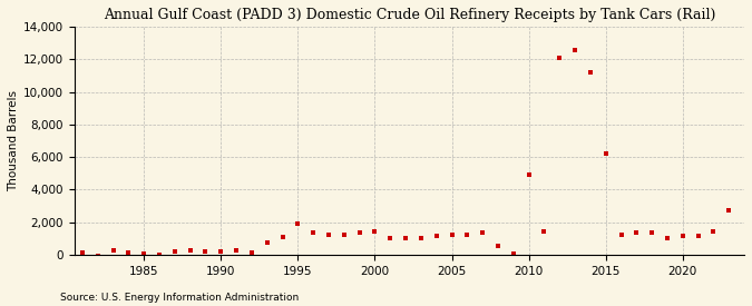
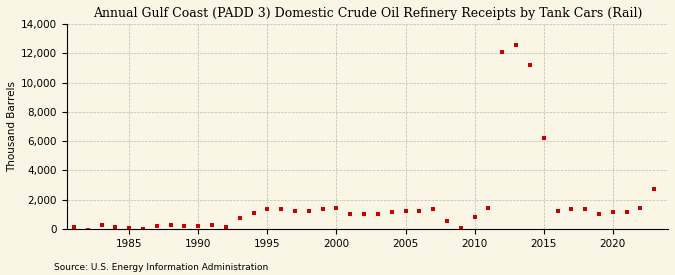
1995: 1,900 -> 1,400
2010: 4,900 -> 800
